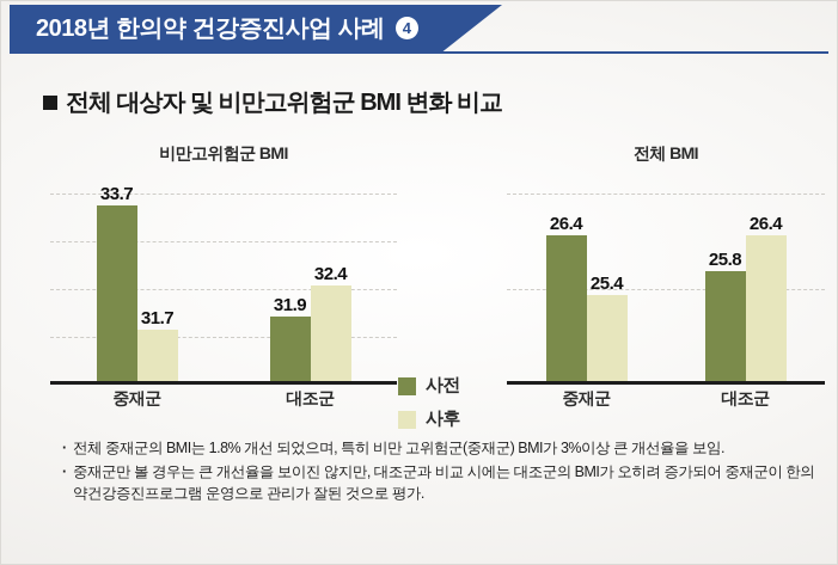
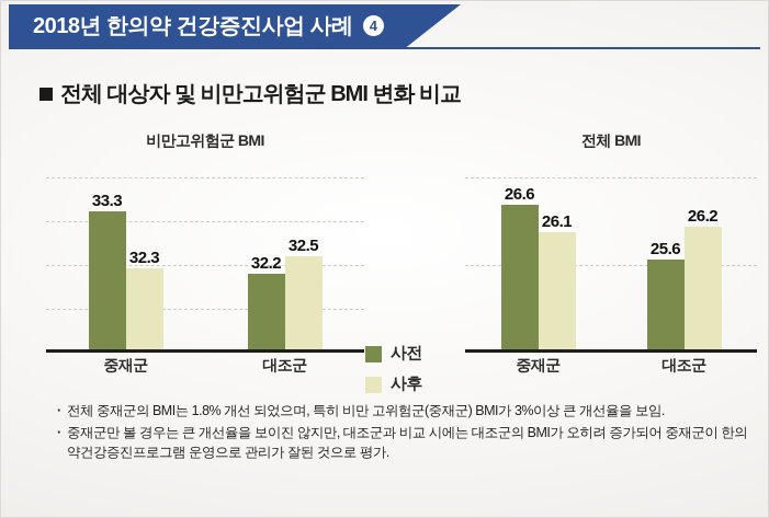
비만고위험군 BMI/사전/중재군: 33.7 -> 33.3
비만고위험군 BMI/사후/중재군: 31.7 -> 32.3
비만고위험군 BMI/사전/대조군: 31.9 -> 32.2
비만고위험군 BMI/사후/대조군: 32.4 -> 32.5
전체 BMI/사전/중재군: 26.4 -> 26.6
전체 BMI/사후/중재군: 25.4 -> 26.1
전체 BMI/사전/대조군: 25.8 -> 25.6
전체 BMI/사후/대조군: 26.4 -> 26.2
